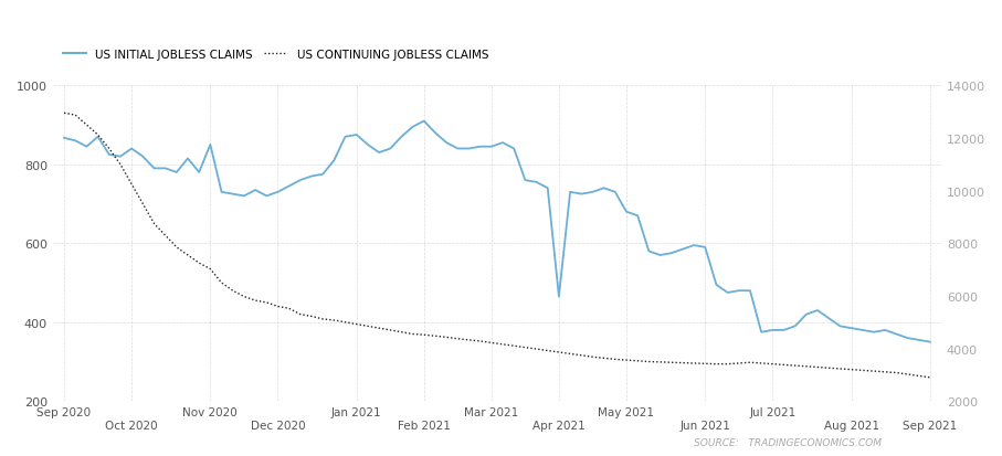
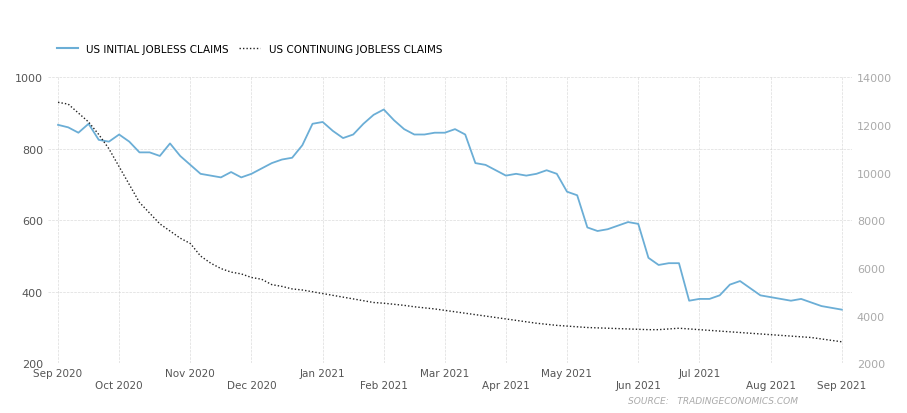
US INITIAL JOBLESS CLAIMS/Nov 2020: 850 -> 755
US INITIAL JOBLESS CLAIMS/Apr 2021: 465 -> 725
